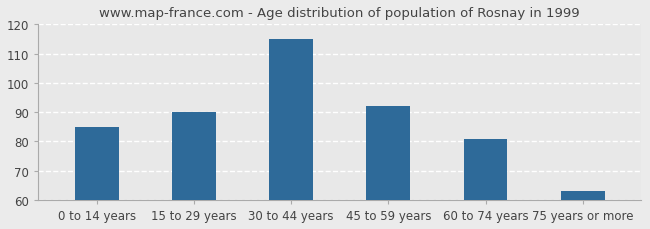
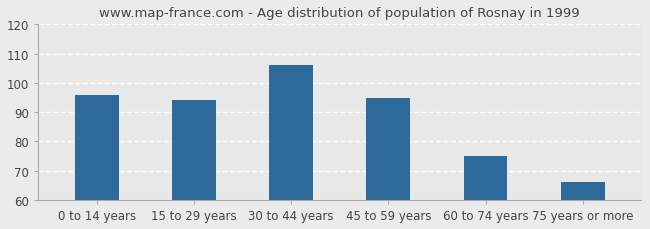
0 to 14 years: 85 -> 96
15 to 29 years: 90 -> 94
30 to 44 years: 115 -> 106
45 to 59 years: 92 -> 95
60 to 74 years: 81 -> 75
75 years or more: 63 -> 66
